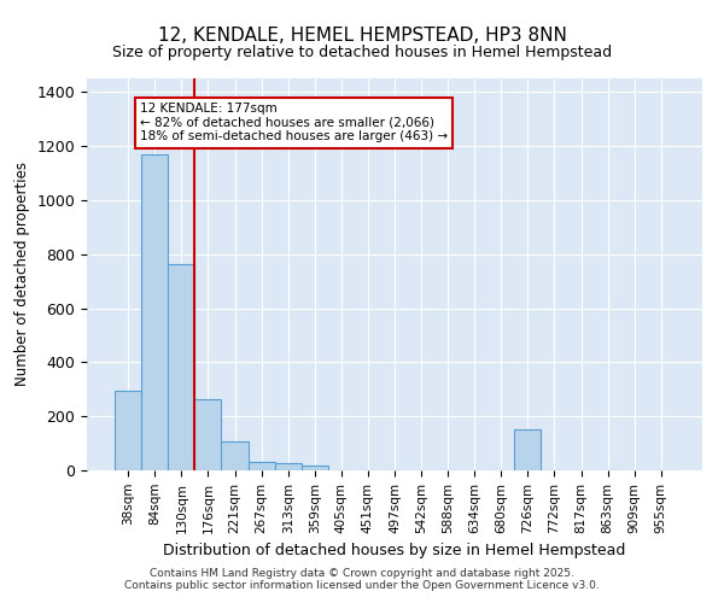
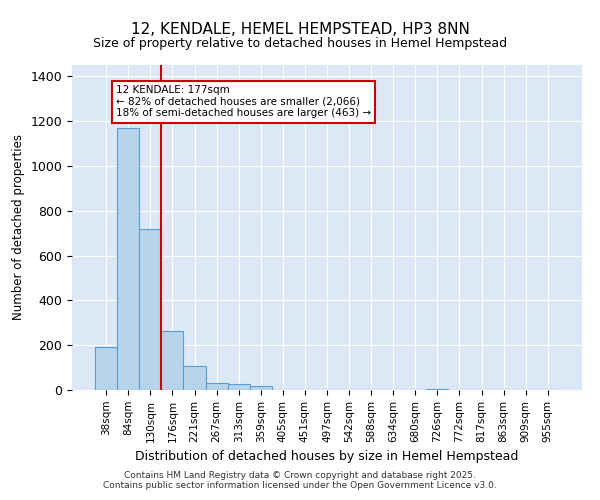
38sqm: 295 -> 190
130sqm: 765 -> 720
726sqm: 150 -> 5
